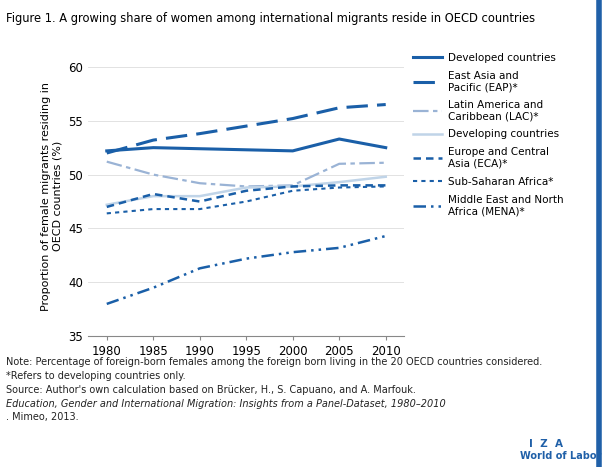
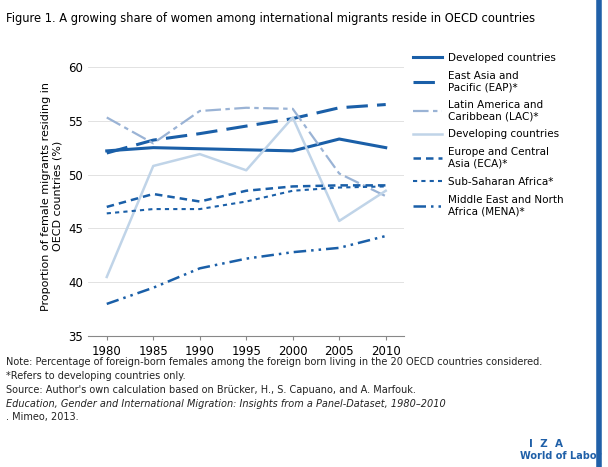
Latin America and Caribbean (LAC)*/1980: 51.2 -> 55.3
Developing countries/1980: 47.2 -> 40.5
Latin America and Caribbean (LAC)*/1985: 50.0 -> 52.9
Developing countries/1985: 48.0 -> 50.8
Latin America and Caribbean (LAC)*/1990: 49.2 -> 55.9
Developing countries/1990: 48.0 -> 51.9
Latin America and Caribbean (LAC)*/1995: 48.9 -> 56.2
Developing countries/1995: 48.8 -> 50.4
Latin America and Caribbean (LAC)*/2000: 49.0 -> 56.1
Developing countries/2000: 48.9 -> 55.3
Latin America and Caribbean (LAC)*/2005: 51.0 -> 50.1
Developing countries/2005: 49.3 -> 45.7
Latin America and Caribbean (LAC)*/2010: 51.1 -> 48.0
Developing countries/2010: 49.8 -> 48.5
